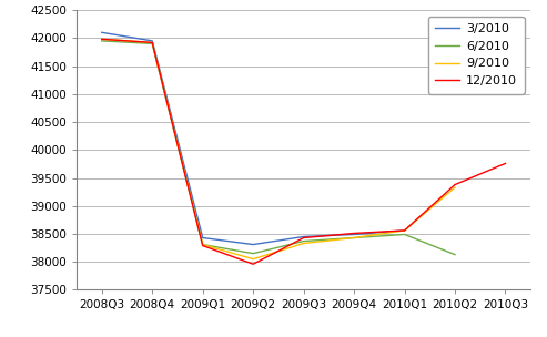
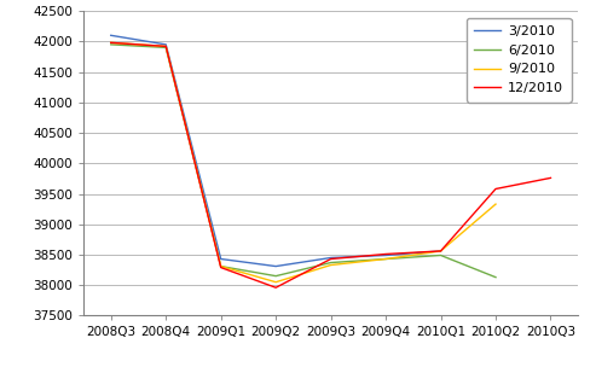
12/2010/2010Q2: 39380 -> 39580
